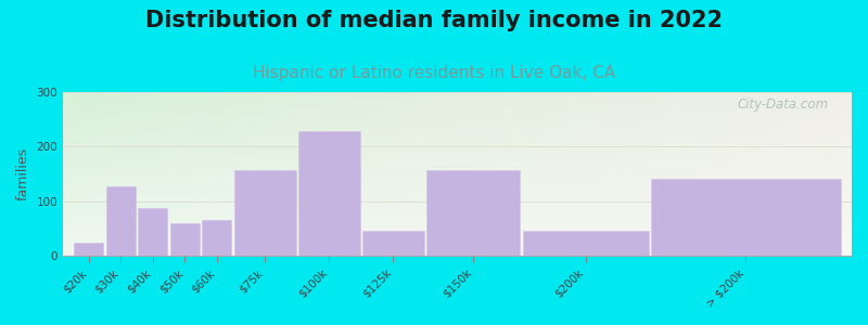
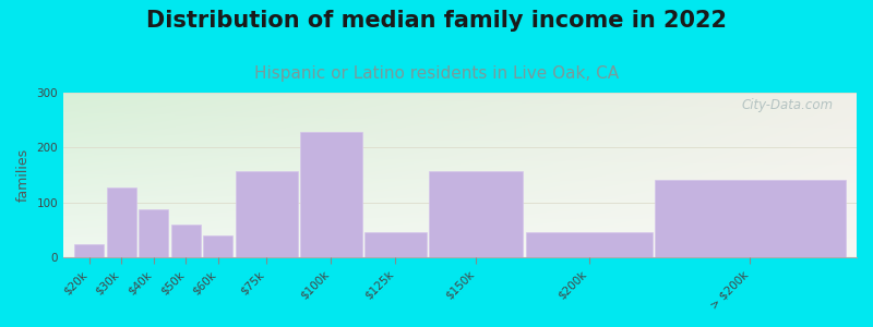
$60k: 65 -> 40
